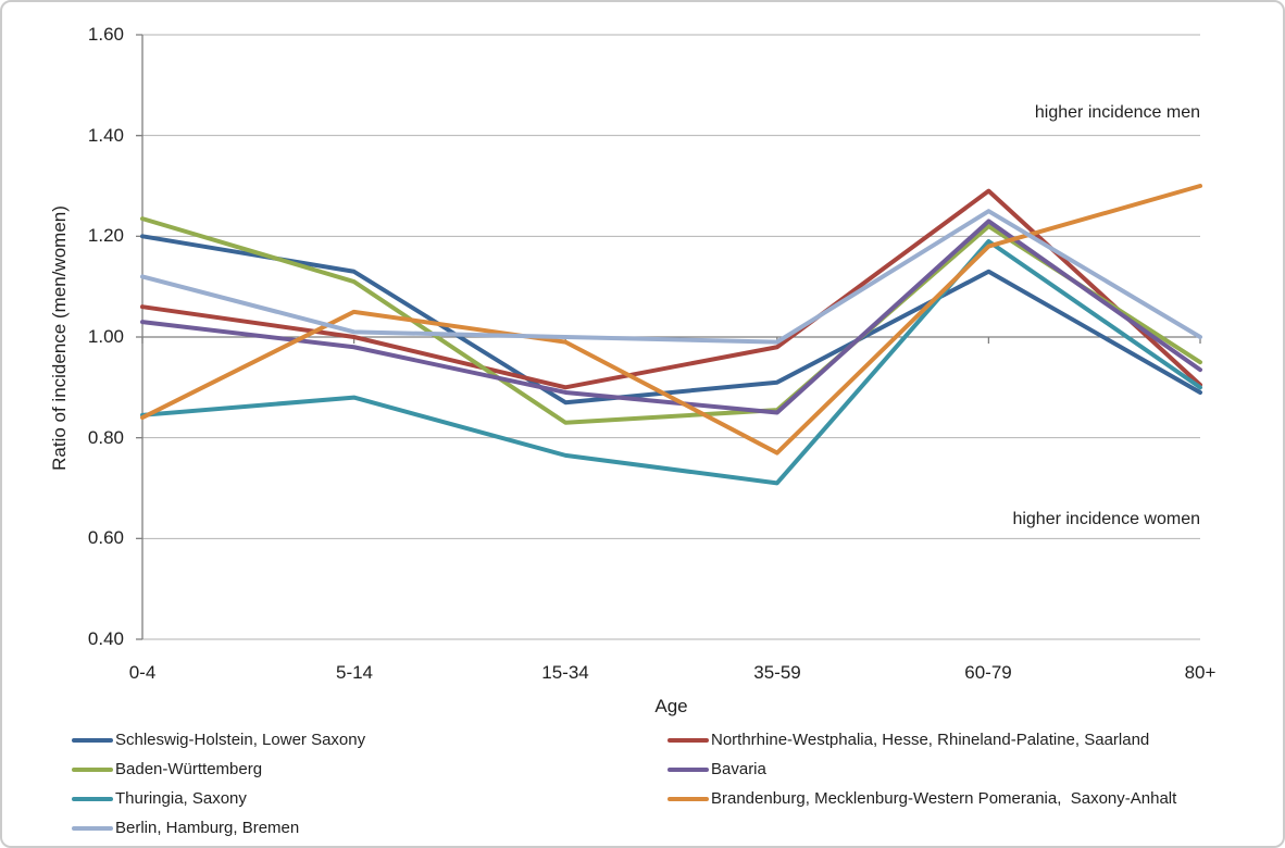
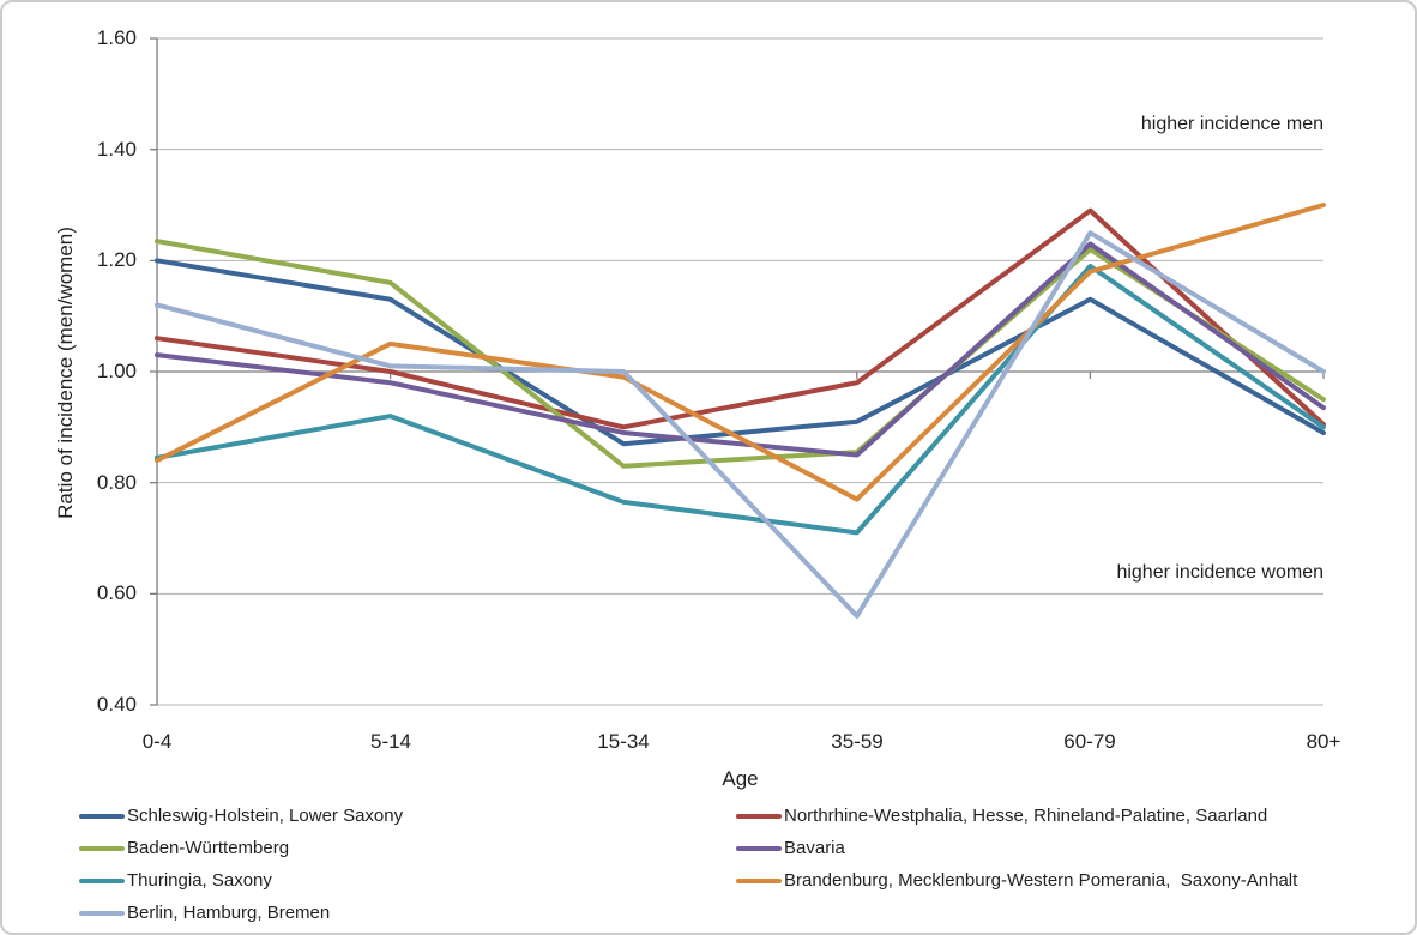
Baden-Württemberg/5-14: 1.11 -> 1.16
Thuringia, Saxony/5-14: 0.88 -> 0.92
Berlin, Hamburg, Bremen/35-59: 0.99 -> 0.56
